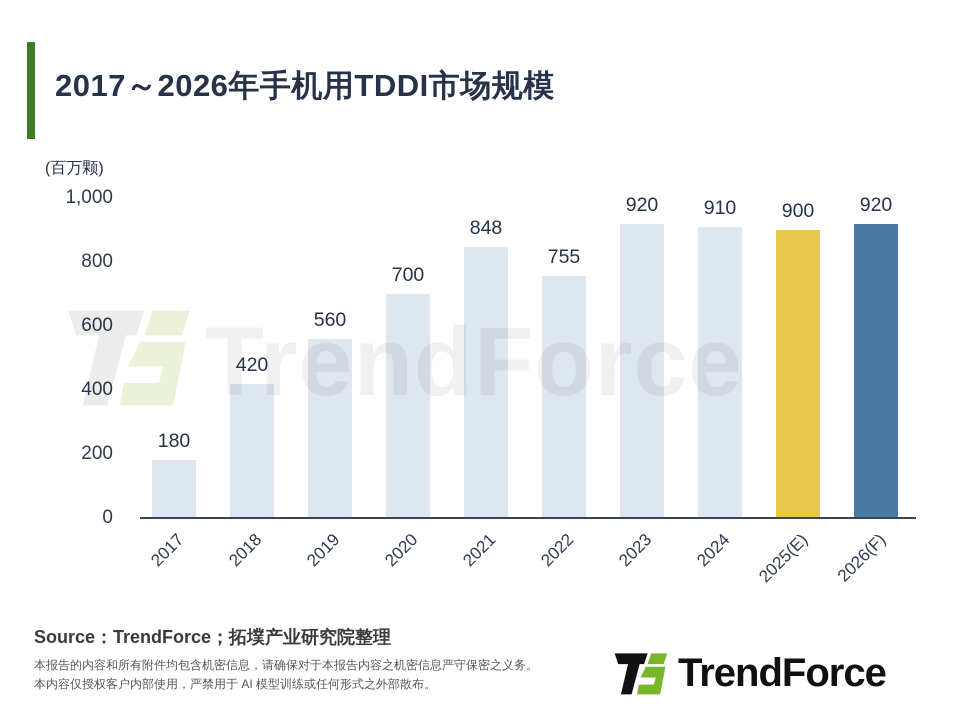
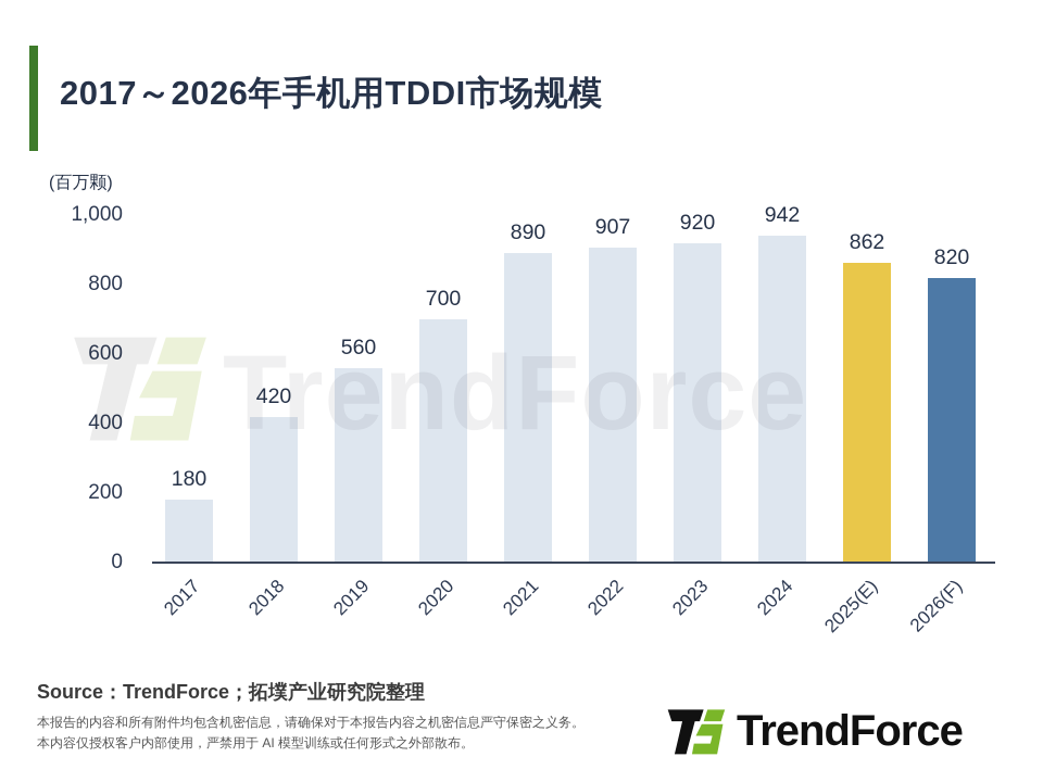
2021: 848 -> 890
2022: 755 -> 907
2024: 910 -> 942
2025(E): 900 -> 862
2026(F): 920 -> 820
